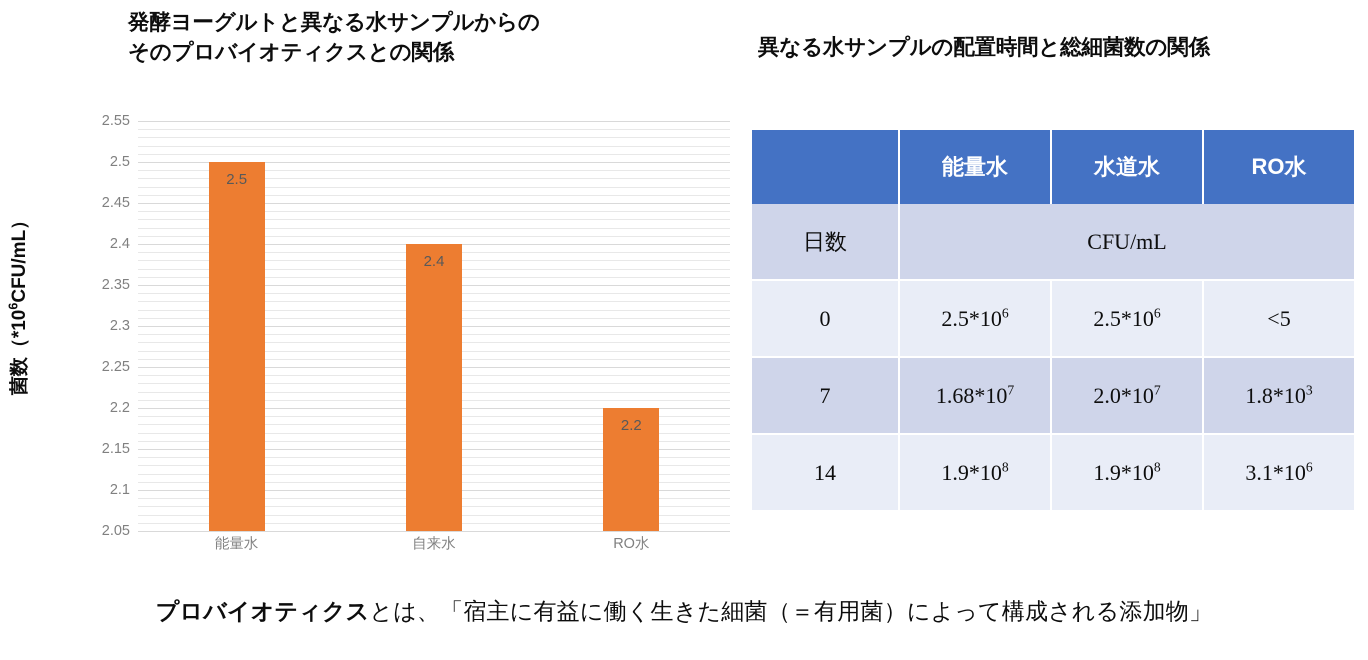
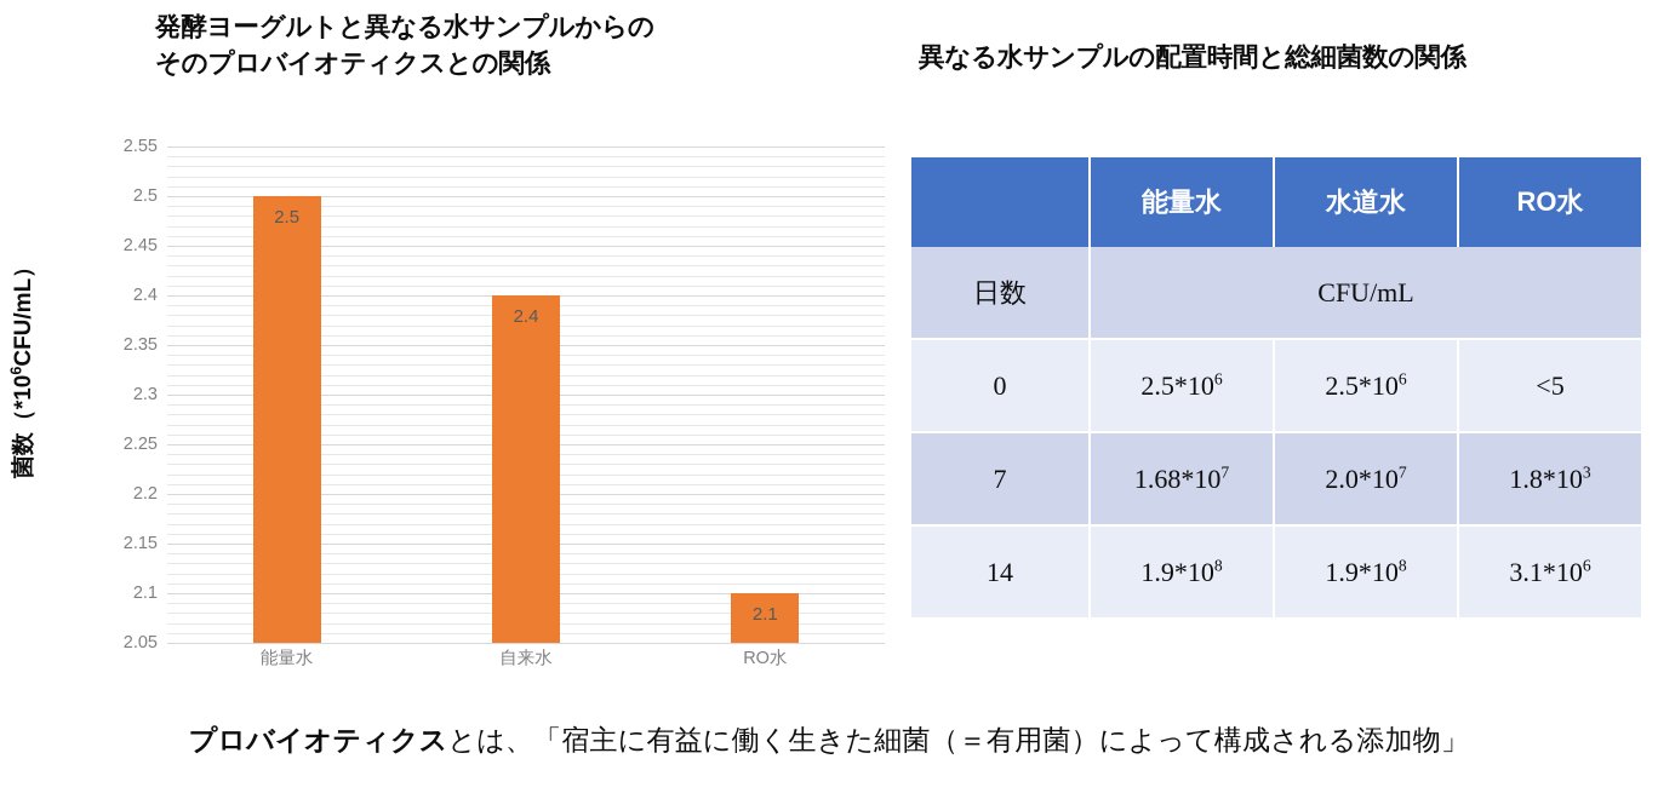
RO水: 2.2 -> 2.1
